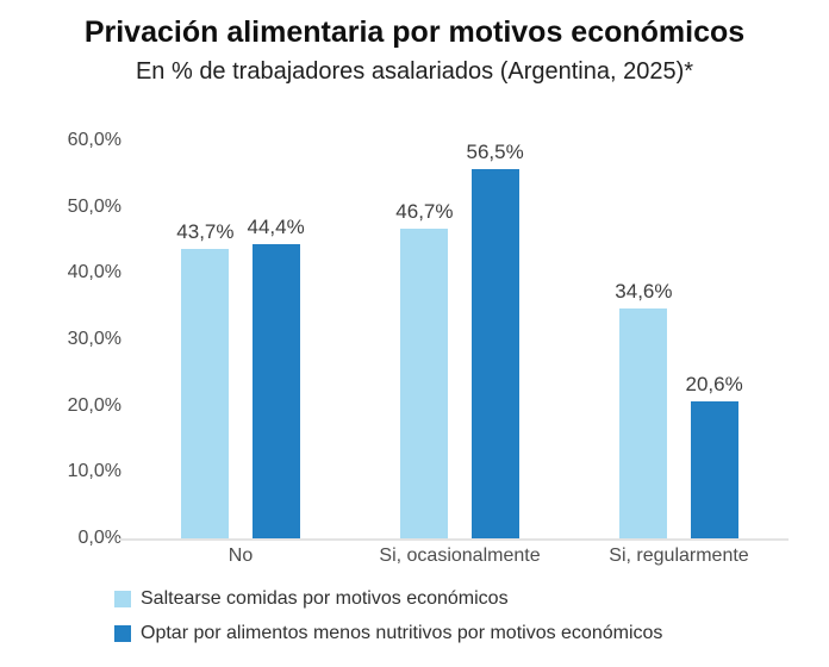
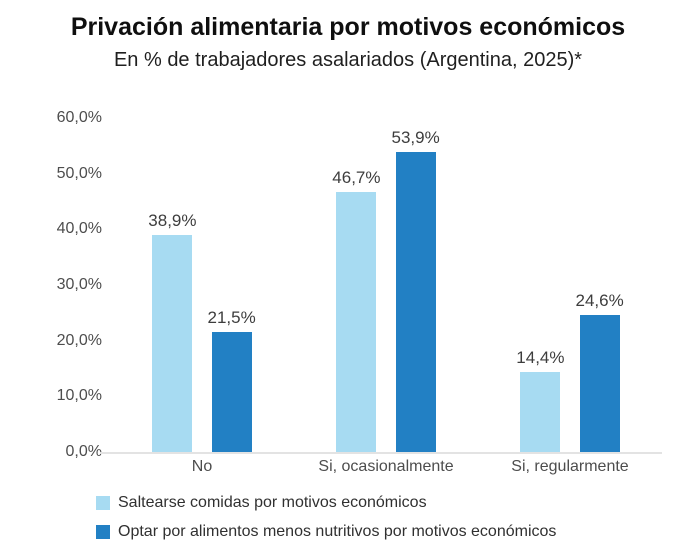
Saltearse comidas por motivos económicos/No: 43,7% -> 38,9%
Optar por alimentos menos nutritivos por motivos económicos/No: 44,4% -> 21,5%
Optar por alimentos menos nutritivos por motivos económicos/Si, ocasionalmente: 56,5% -> 53,9%
Saltearse comidas por motivos económicos/Si, regularmente: 34,6% -> 14,4%
Optar por alimentos menos nutritivos por motivos económicos/Si, regularmente: 20,6% -> 24,6%
